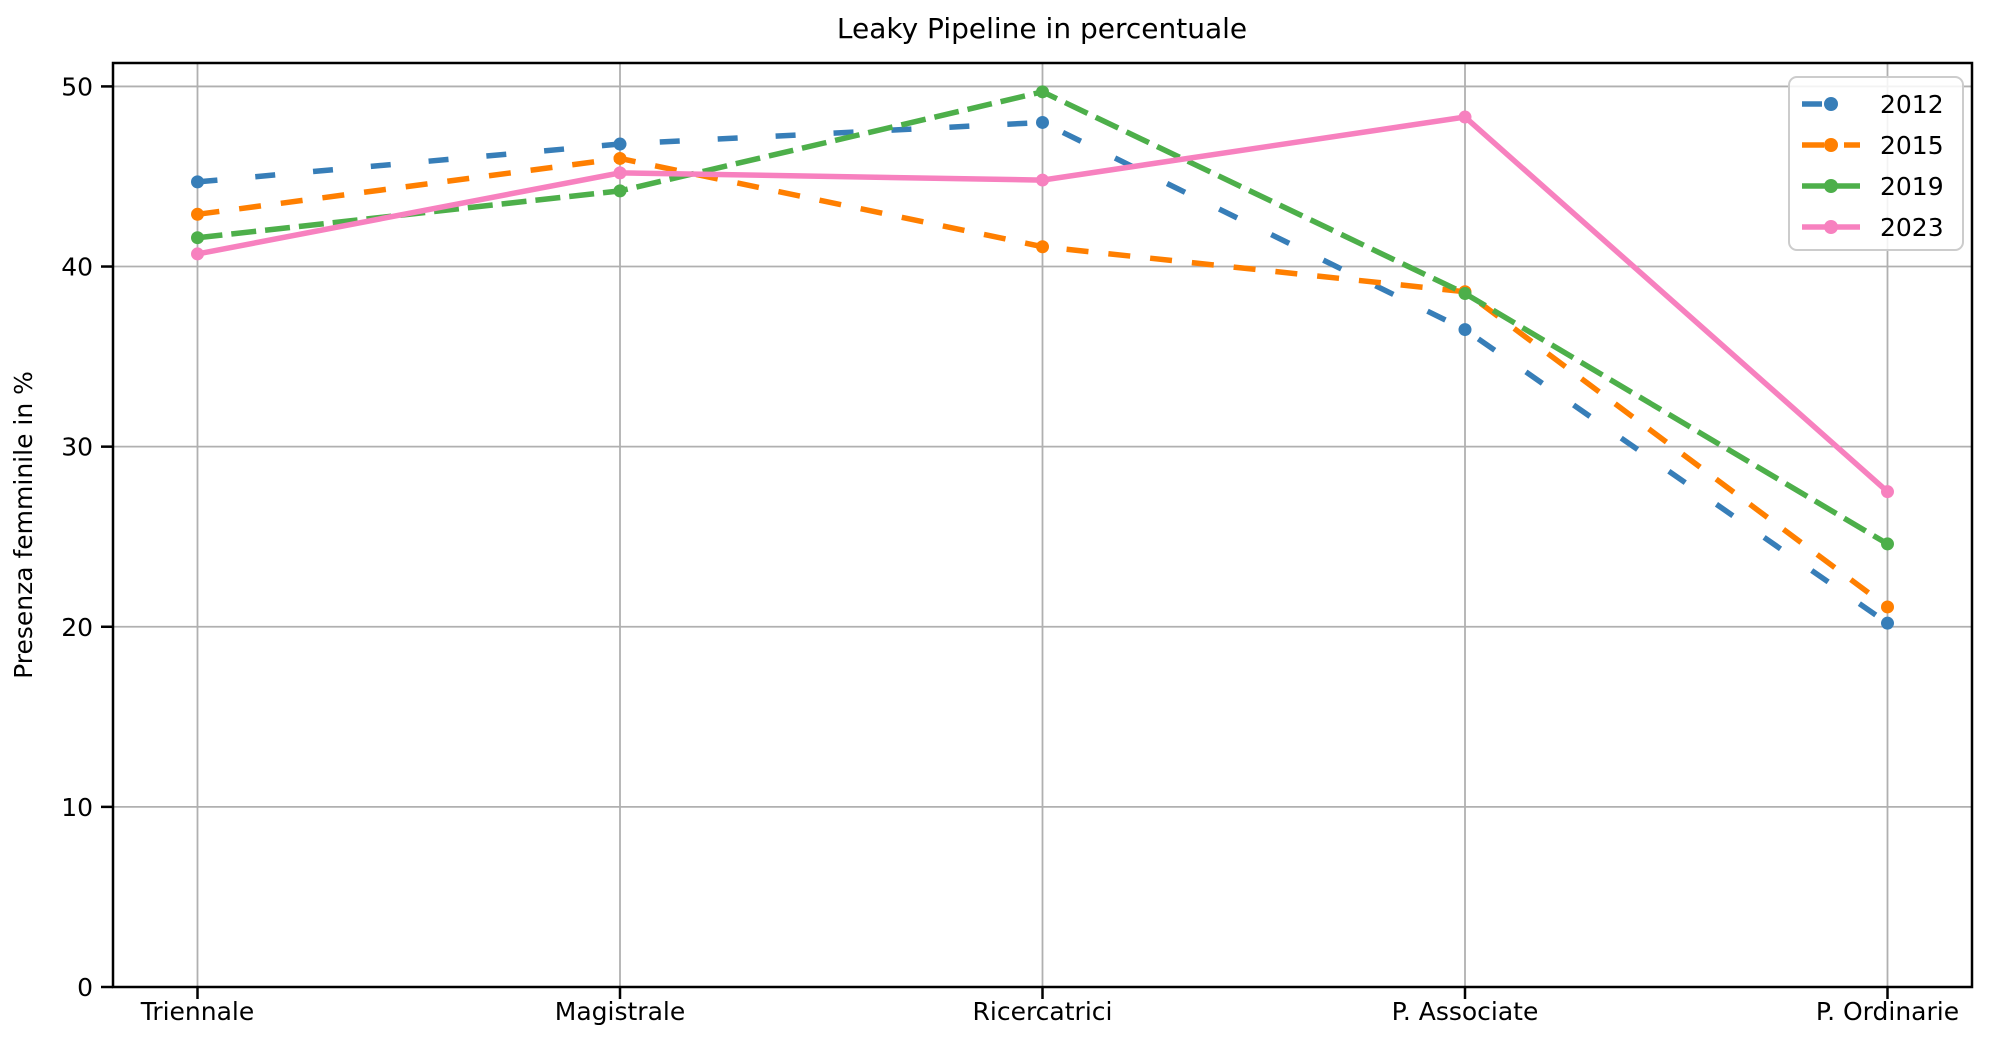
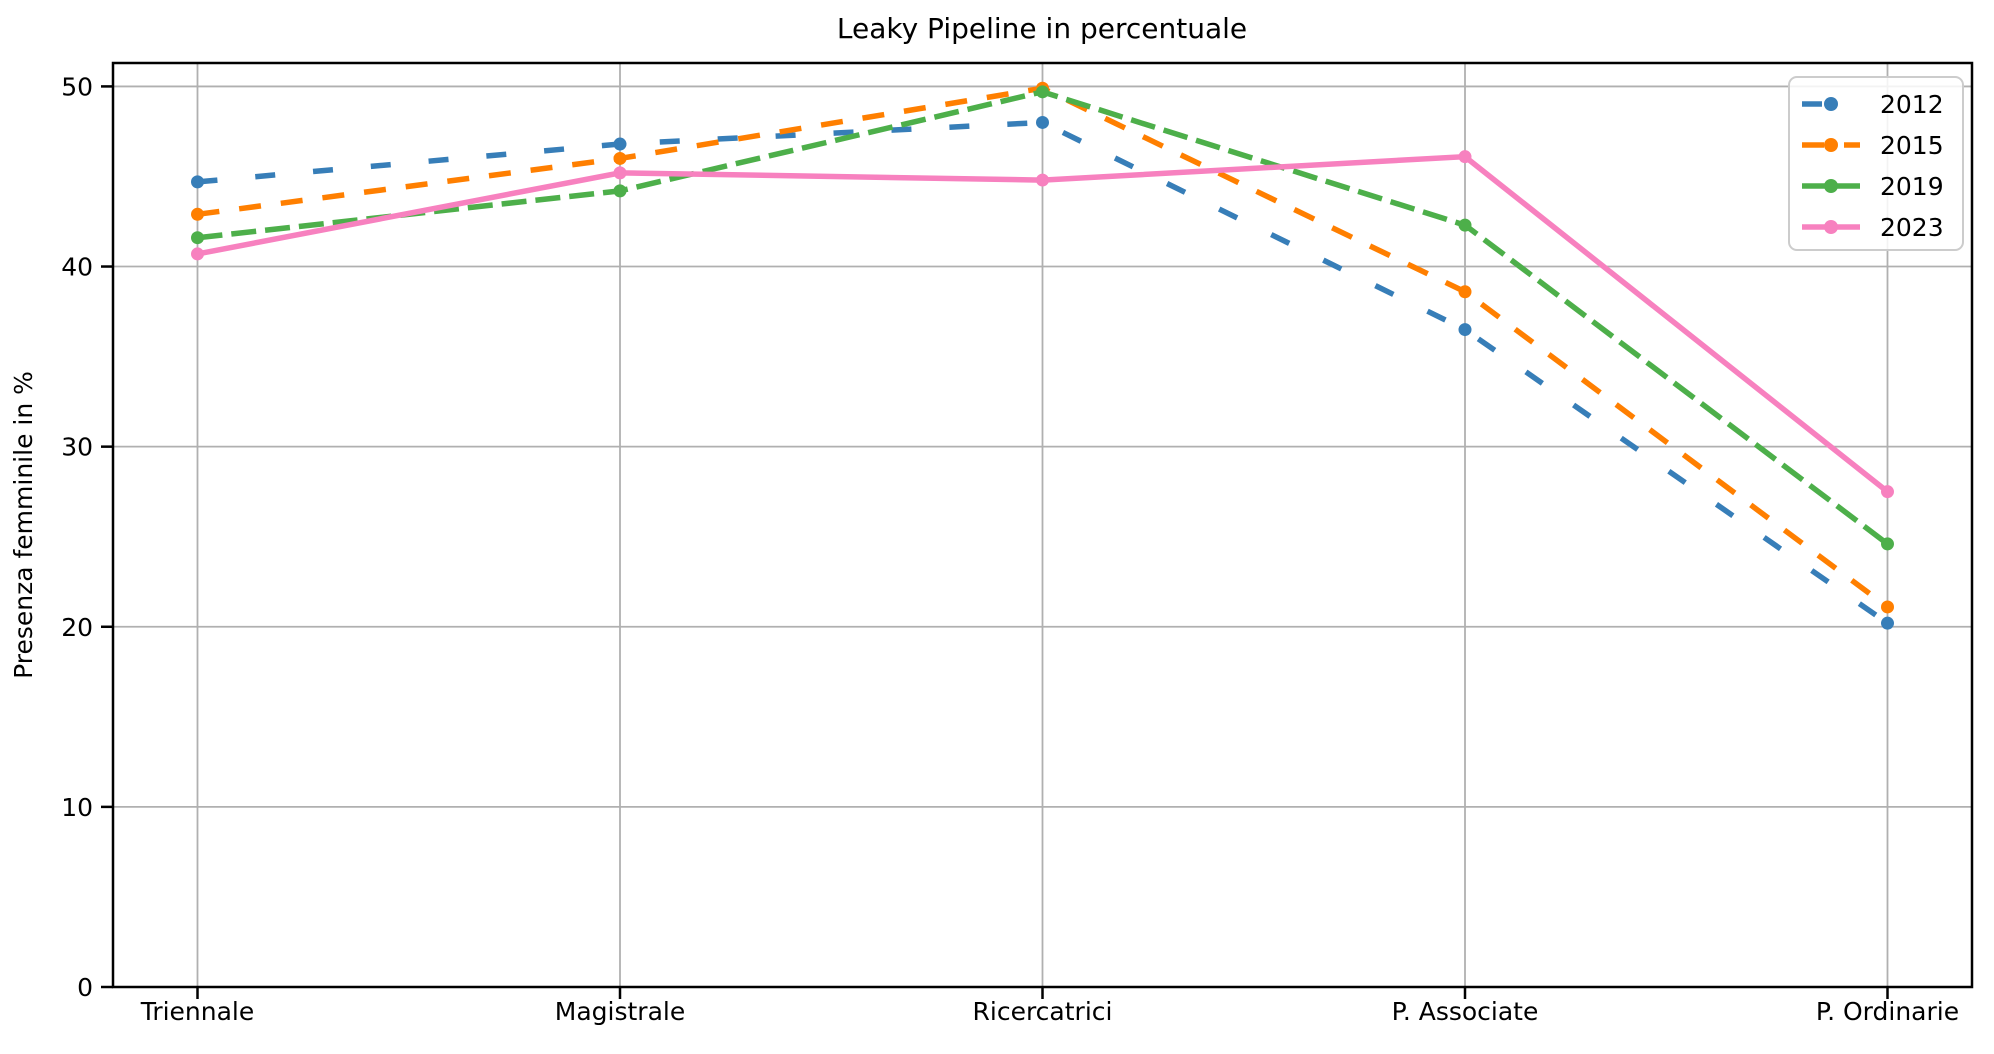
2015/Ricercatrici: 41.1 -> 49.9
2019/P. Associate: 38.5 -> 42.3
2023/P. Associate: 48.3 -> 46.1
